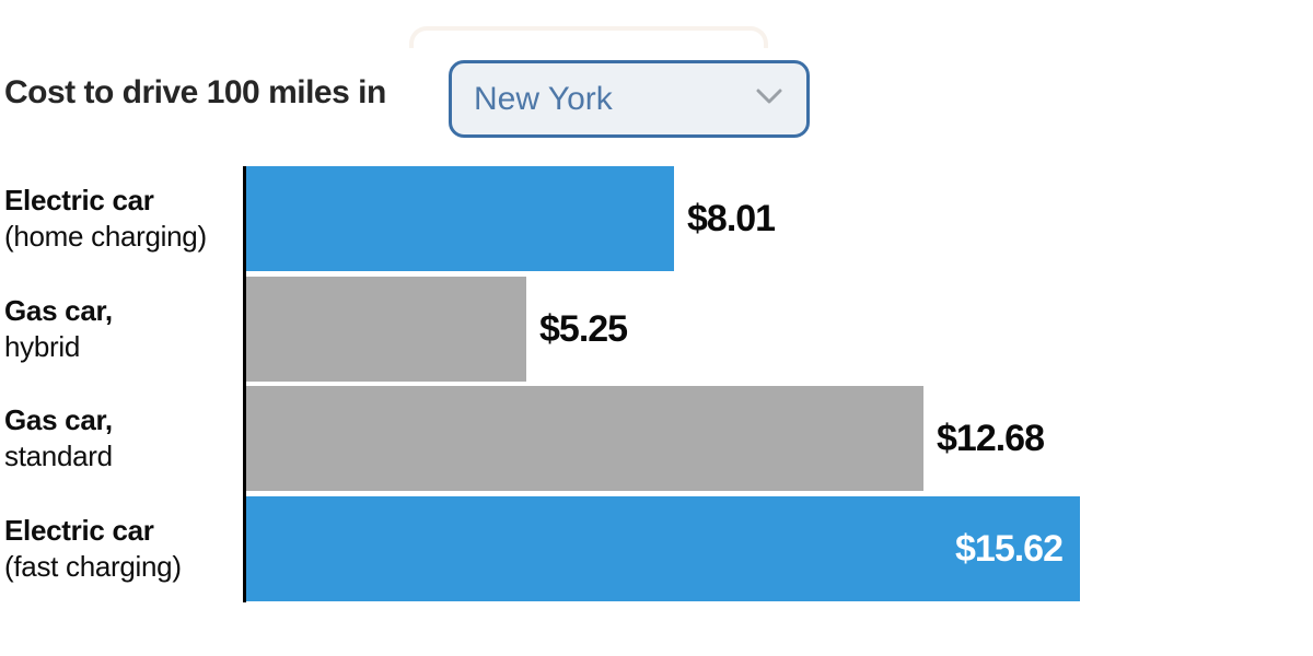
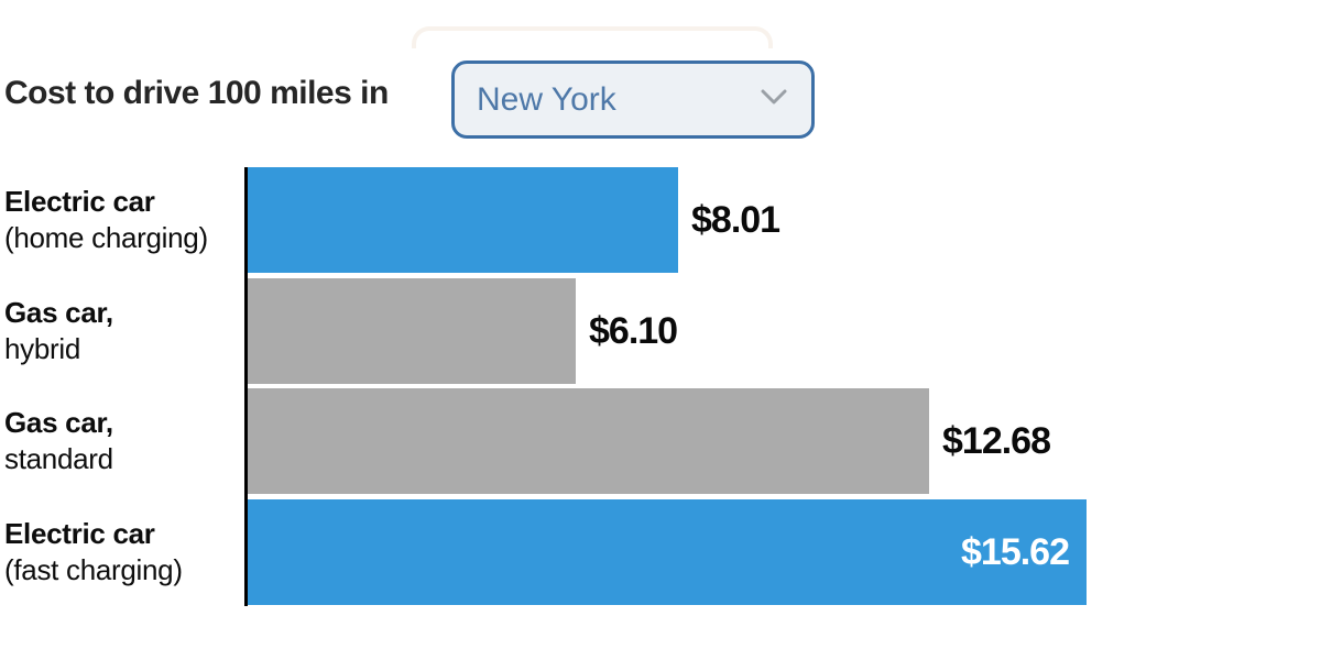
Gas car, hybrid: $5.25 -> $6.10
